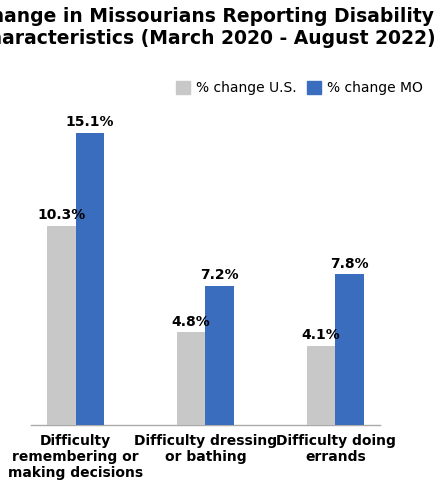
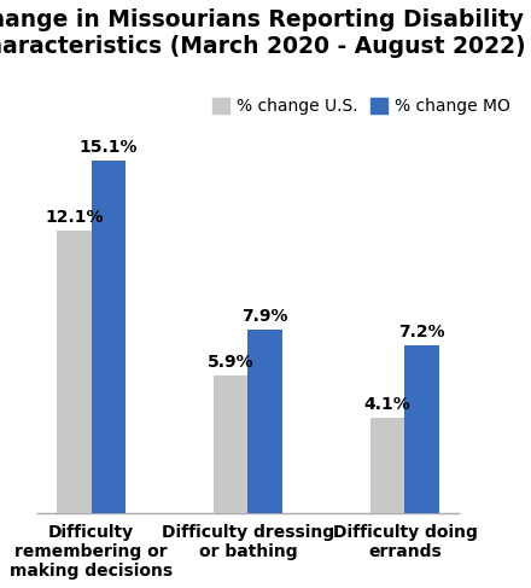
% change U.S./Difficulty remembering or making decisions: 10.3% -> 12.1%
% change U.S./Difficulty dressing or bathing: 4.8% -> 5.9%
% change MO/Difficulty dressing or bathing: 7.2% -> 7.9%
% change MO/Difficulty doing errands: 7.8% -> 7.2%
